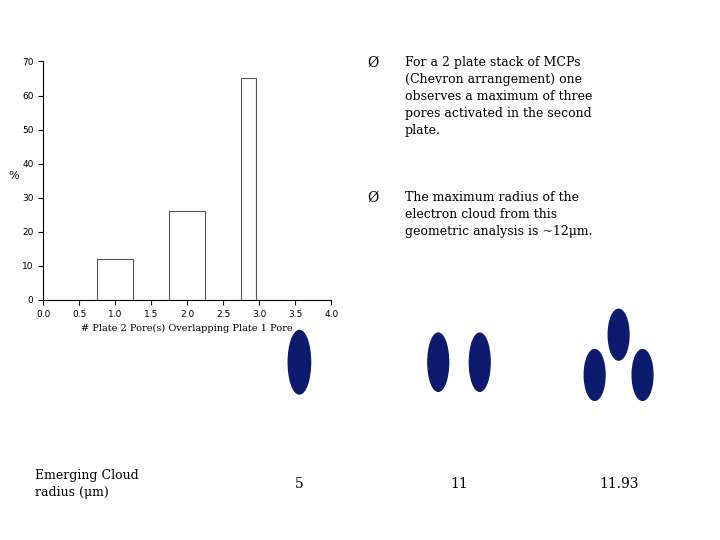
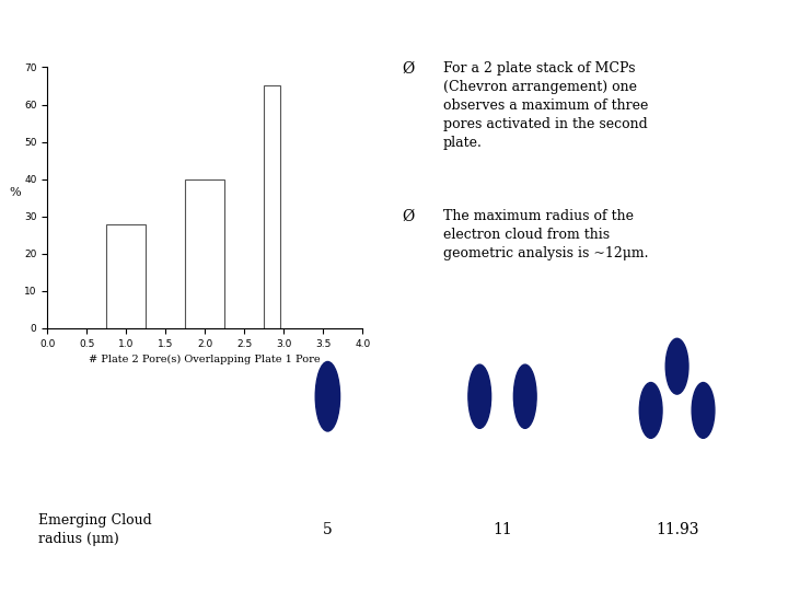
1.0: 12 -> 28
2.0: 26 -> 40
